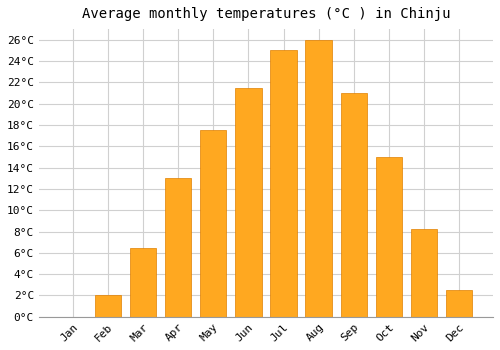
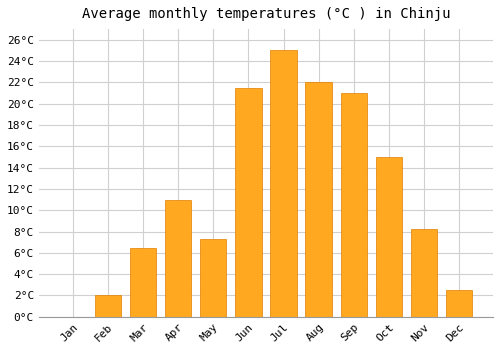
Apr: 13.0°C -> 11.0°C
May: 17.5°C -> 7.3°C
Aug: 26.0°C -> 22.0°C
